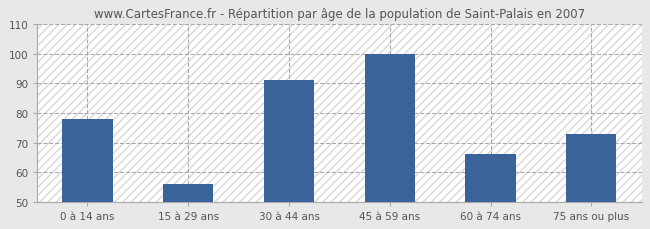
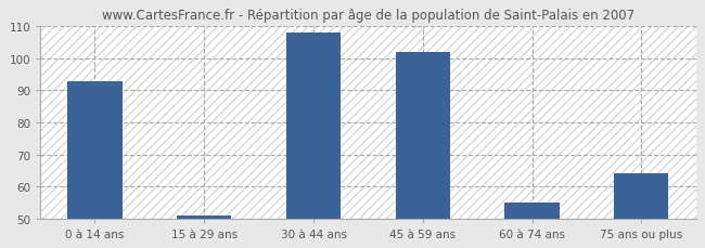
0 à 14 ans: 78 -> 93
15 à 29 ans: 56 -> 51
30 à 44 ans: 91 -> 108
45 à 59 ans: 100 -> 102
60 à 74 ans: 66 -> 55
75 ans ou plus: 73 -> 64
